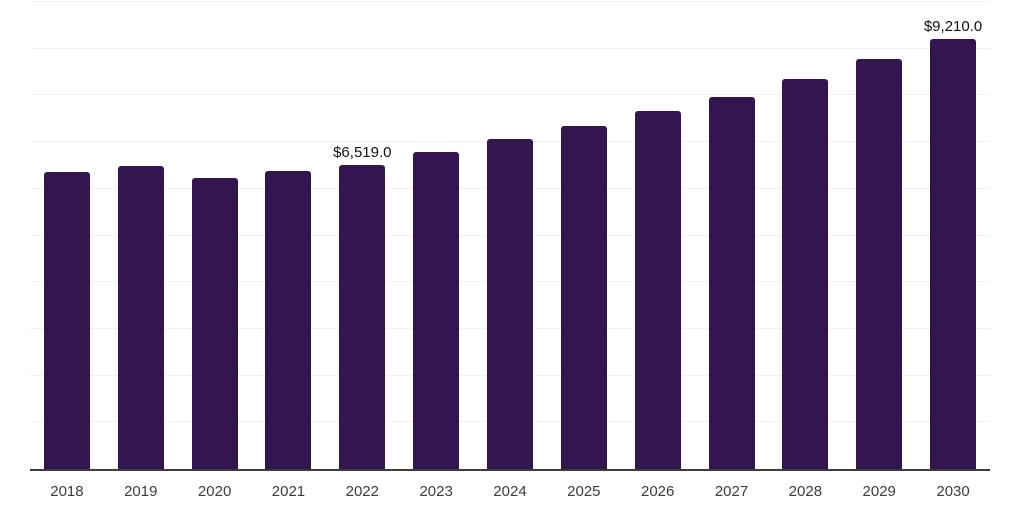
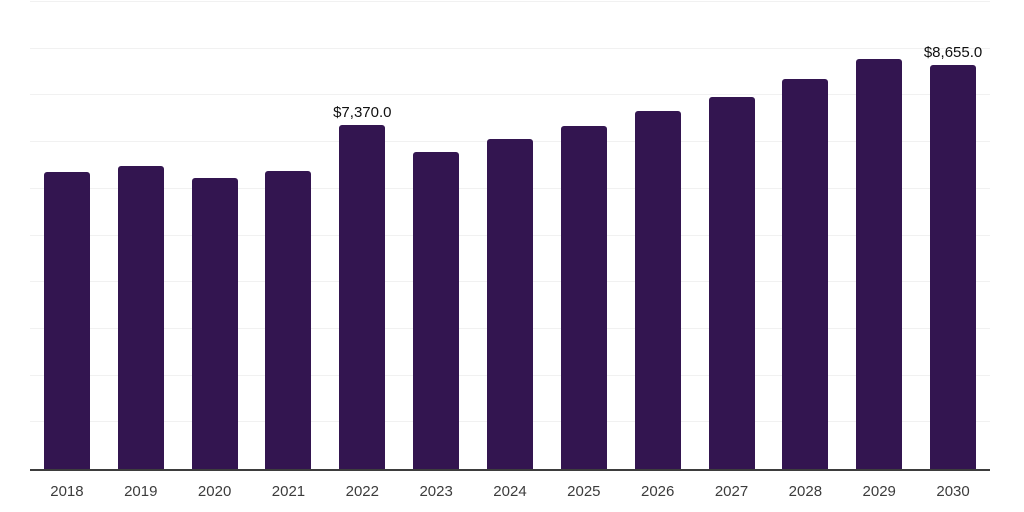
2022: $6,519.0 -> $7,370.0
2030: $9,210.0 -> $8,655.0
